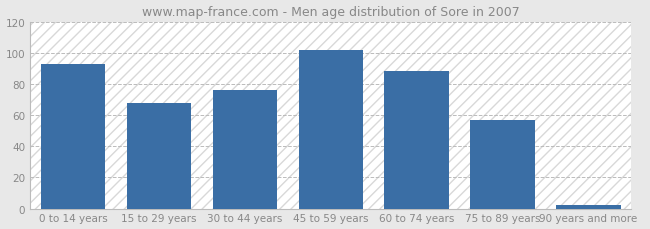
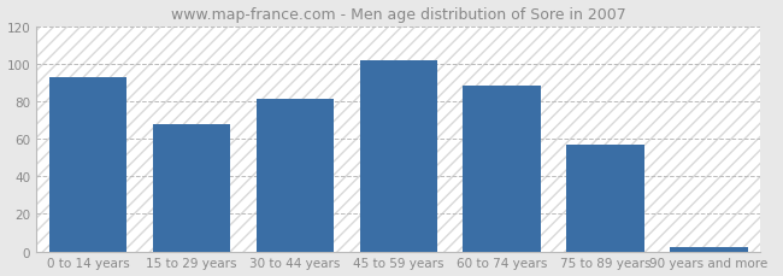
30 to 44 years: 76 -> 81
